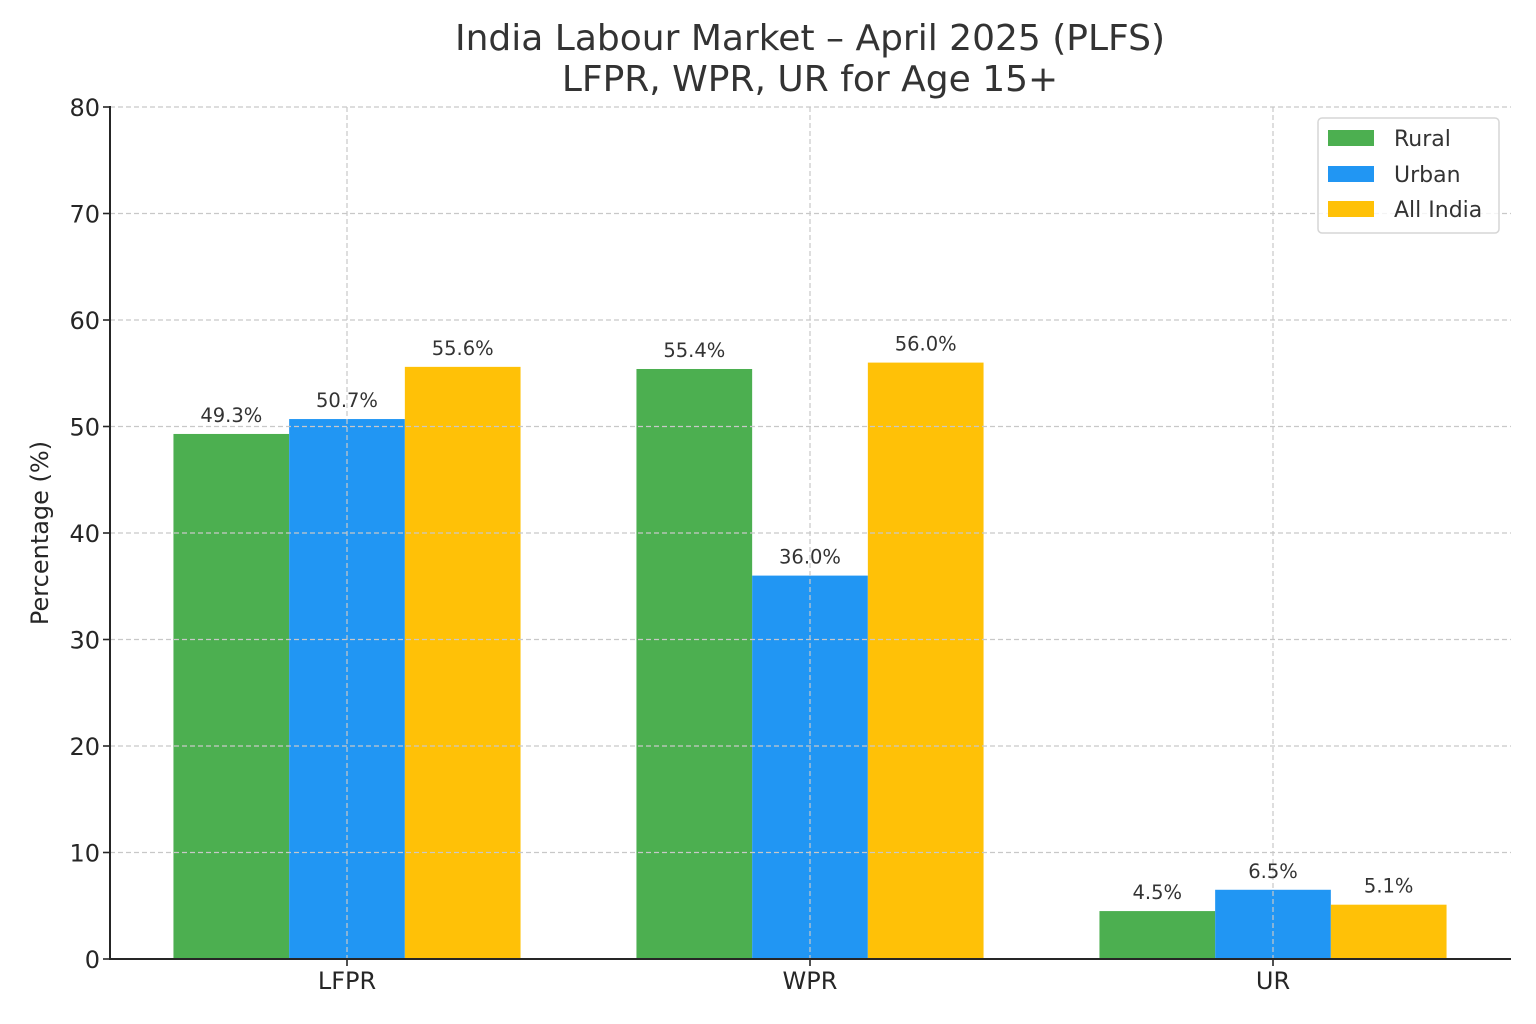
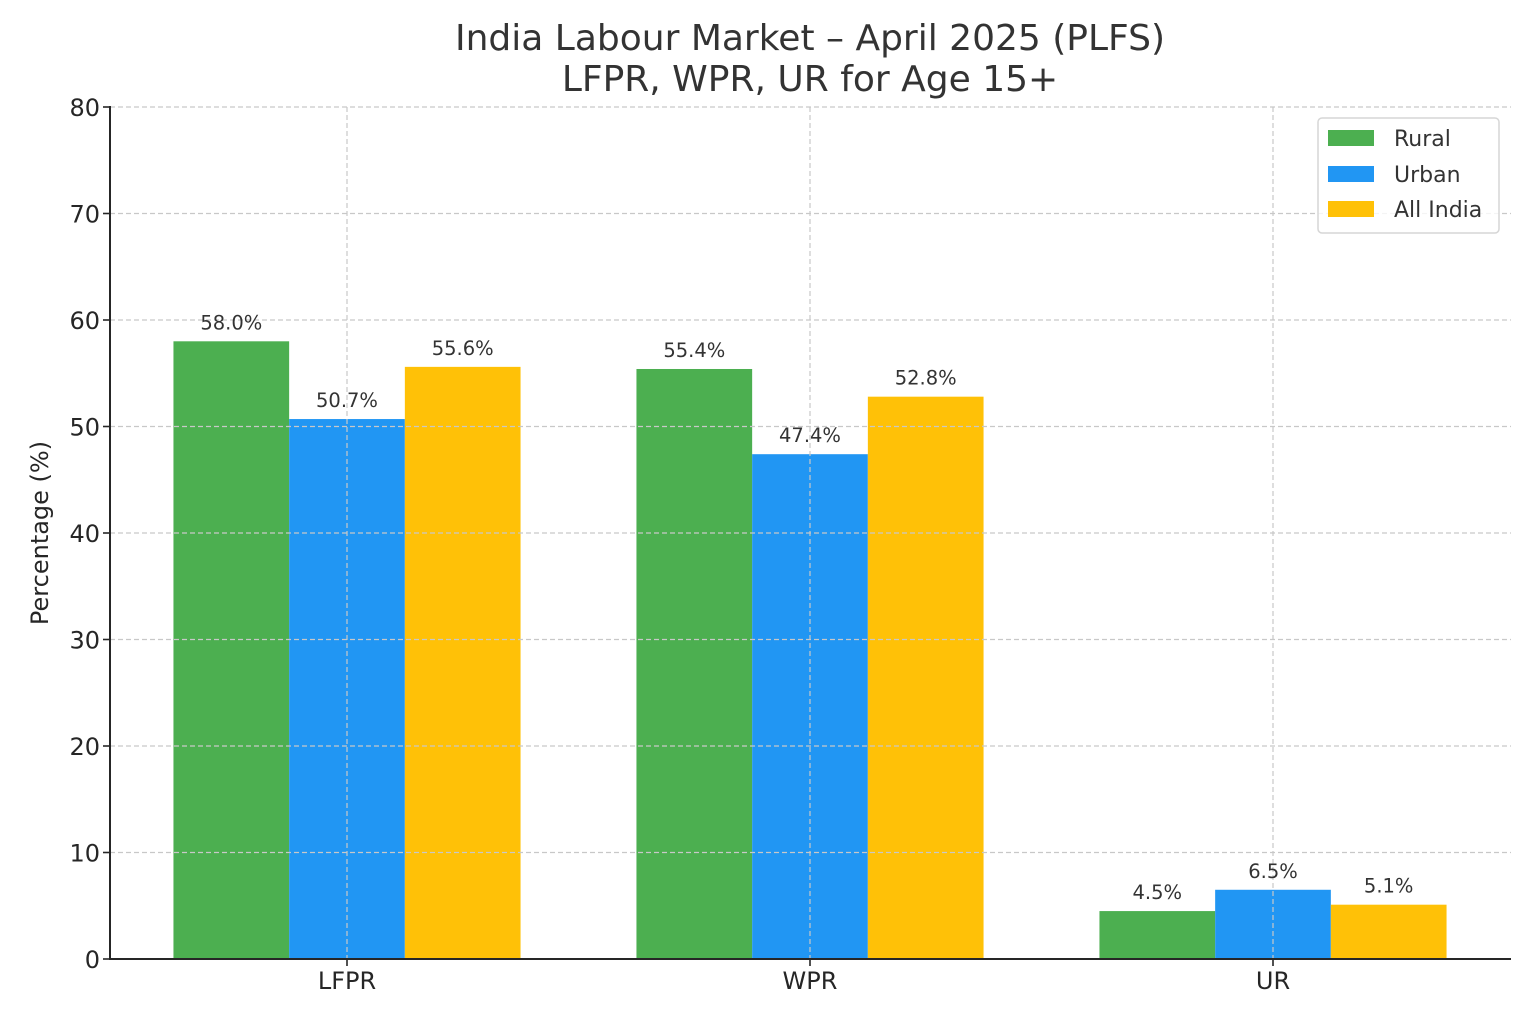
Rural/LFPR: 49.3% -> 58.0%
Urban/WPR: 36.0% -> 47.4%
All India/WPR: 56.0% -> 52.8%
